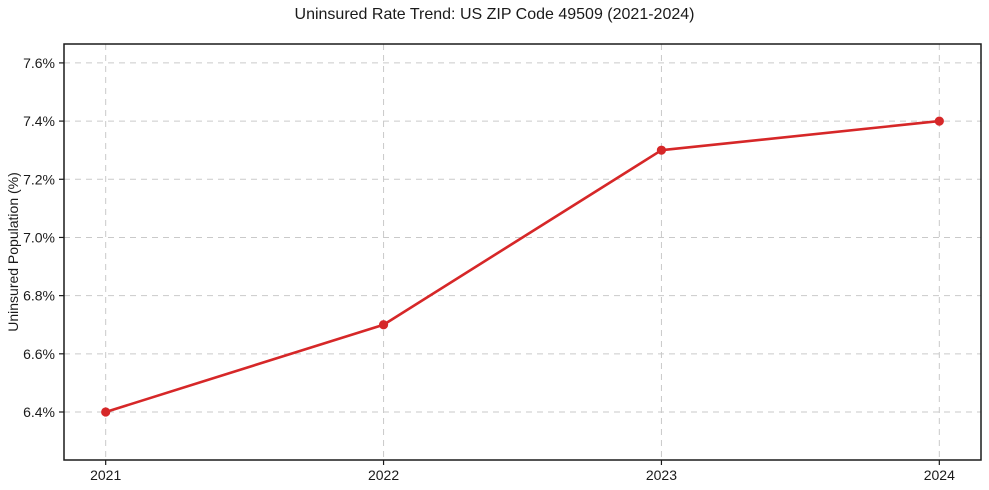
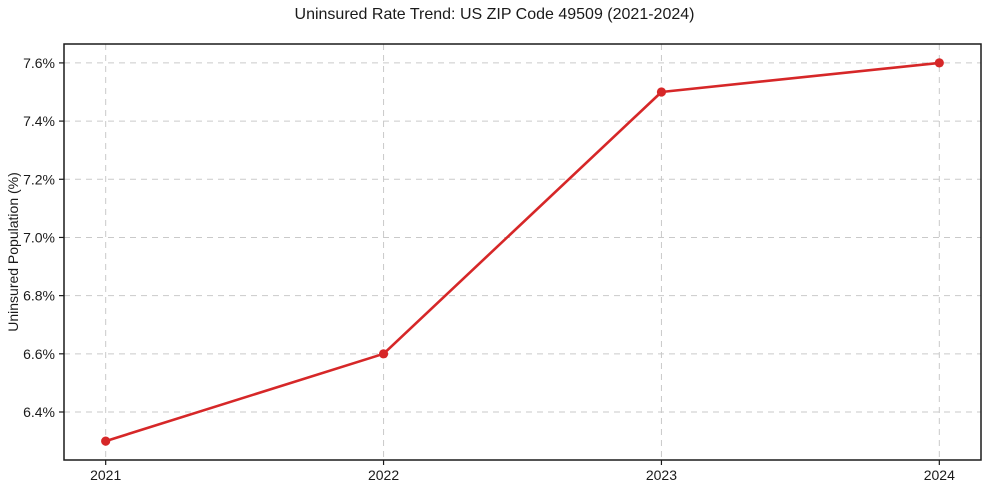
2021: 6.4% -> 6.3%
2022: 6.7% -> 6.6%
2023: 7.3% -> 7.5%
2024: 7.4% -> 7.6%
